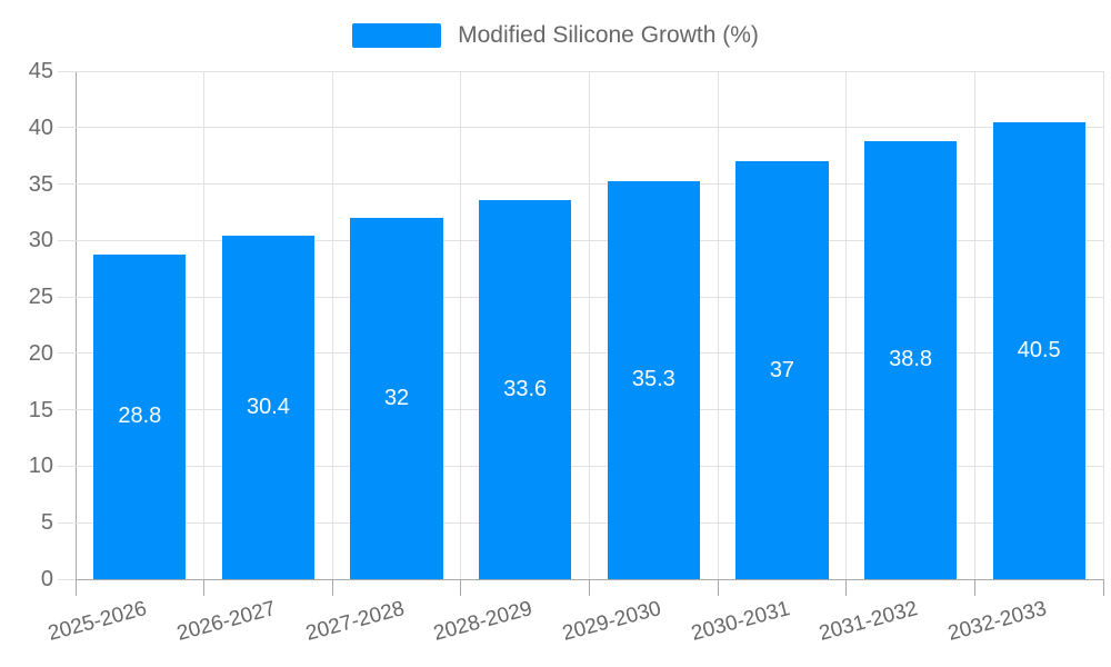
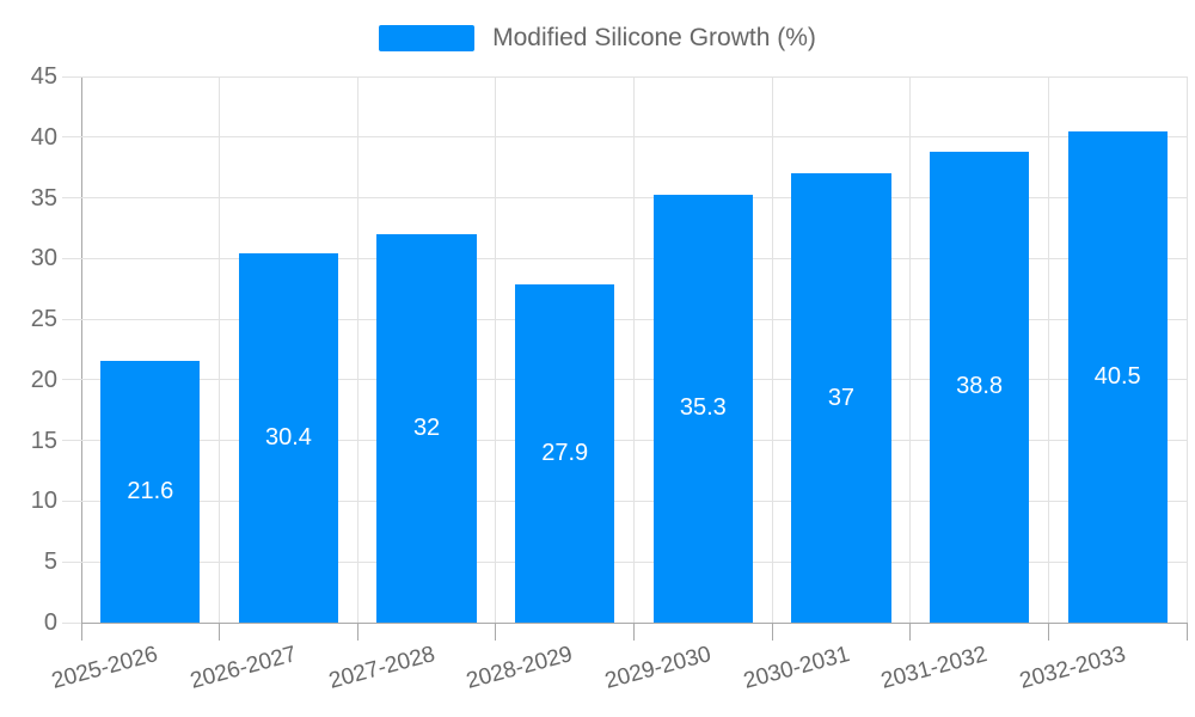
2025-2026: 28.8 -> 21.6
2028-2029: 33.6 -> 27.9
